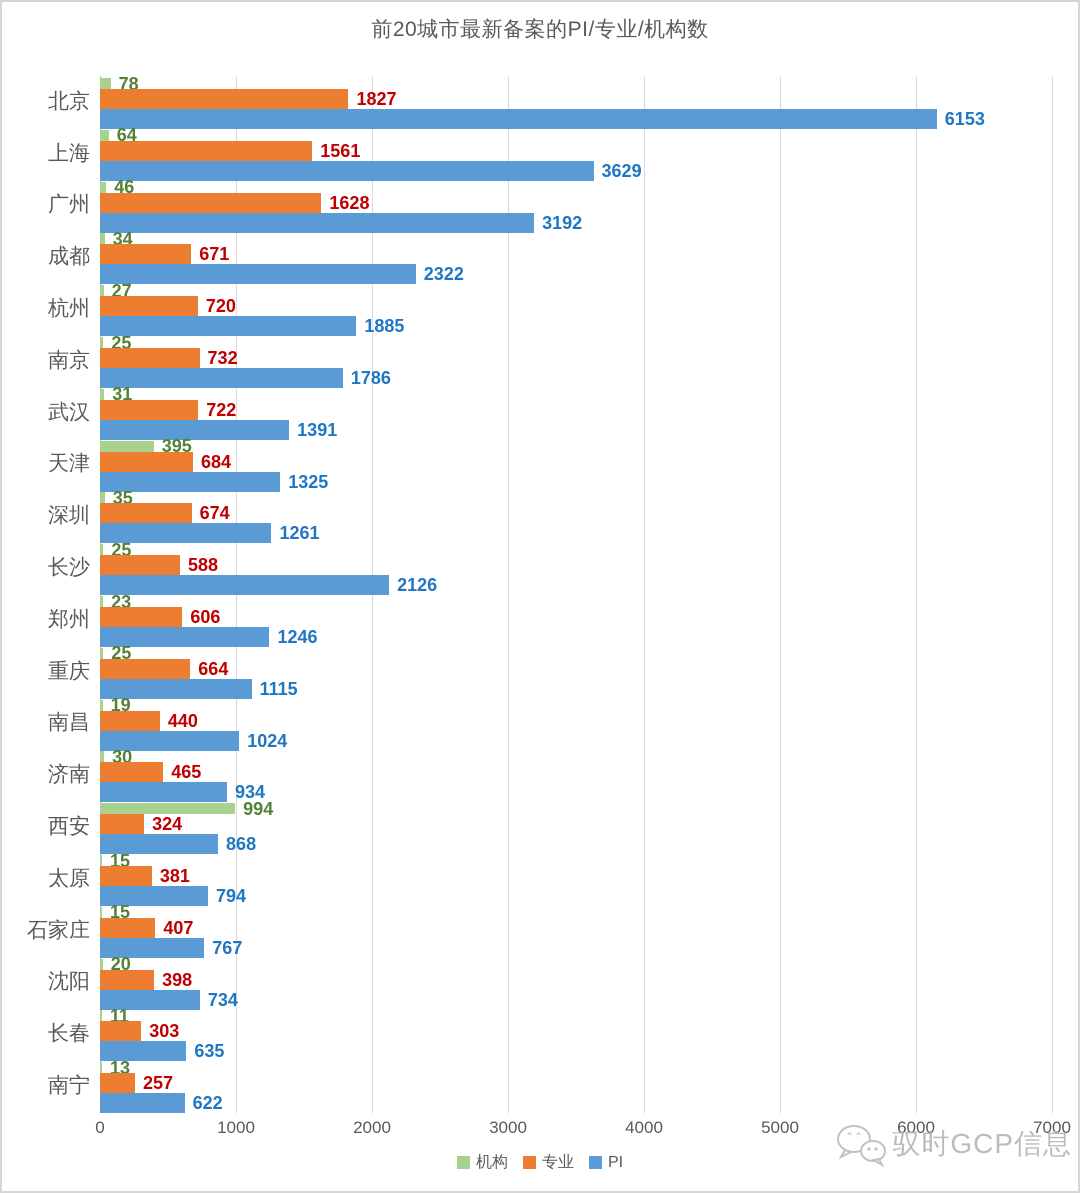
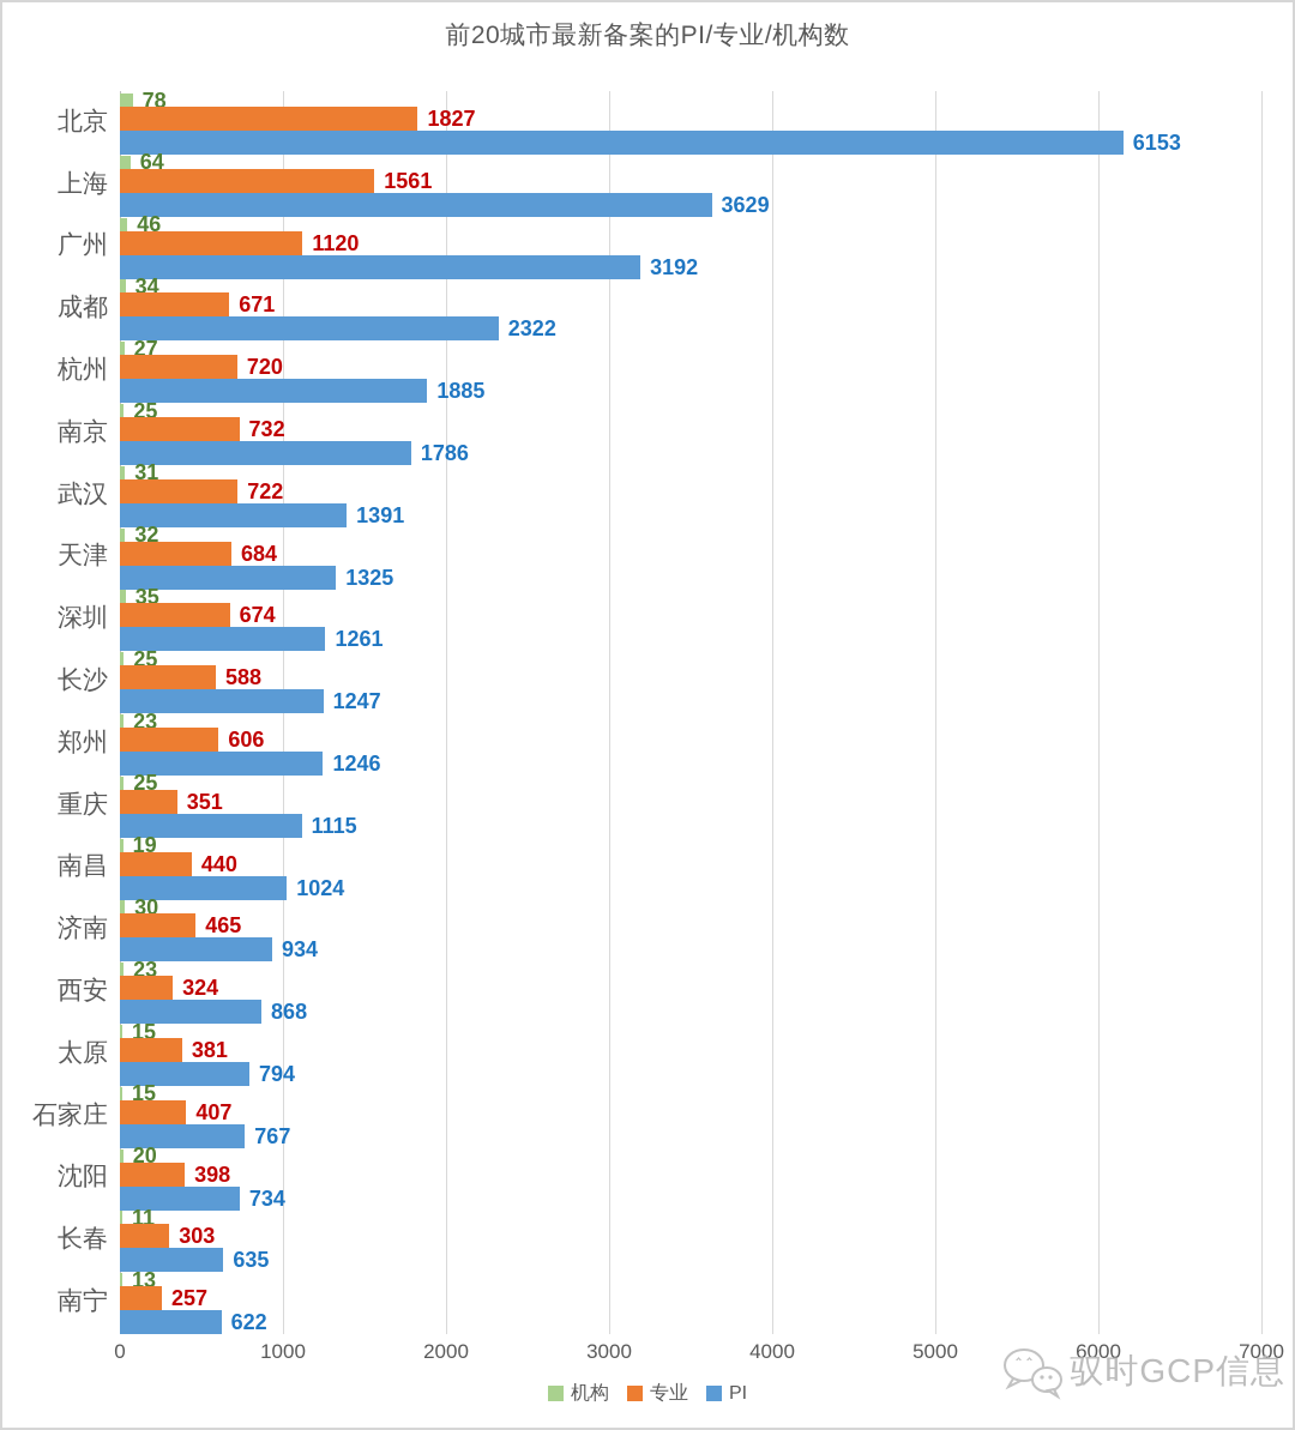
专业/广州: 1628 -> 1120
机构/天津: 395 -> 32
PI/长沙: 2126 -> 1247
专业/重庆: 664 -> 351
机构/西安: 994 -> 23
